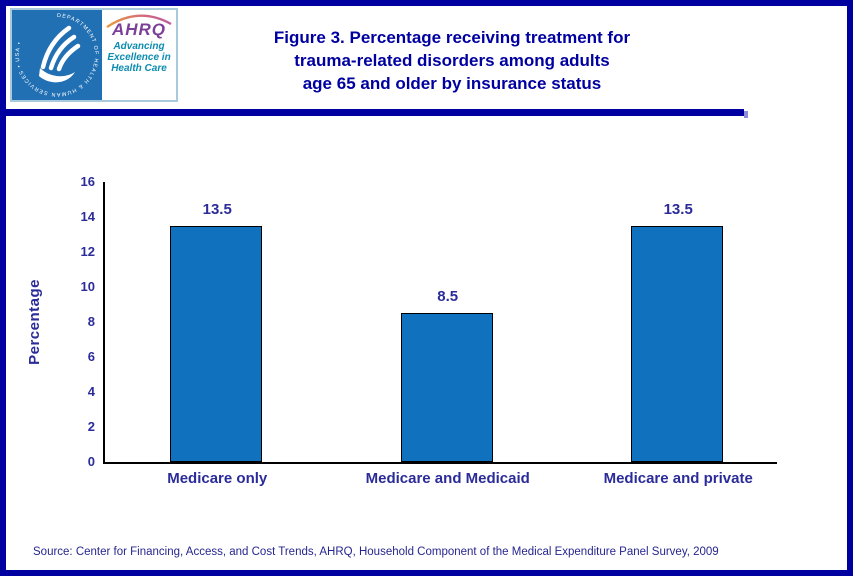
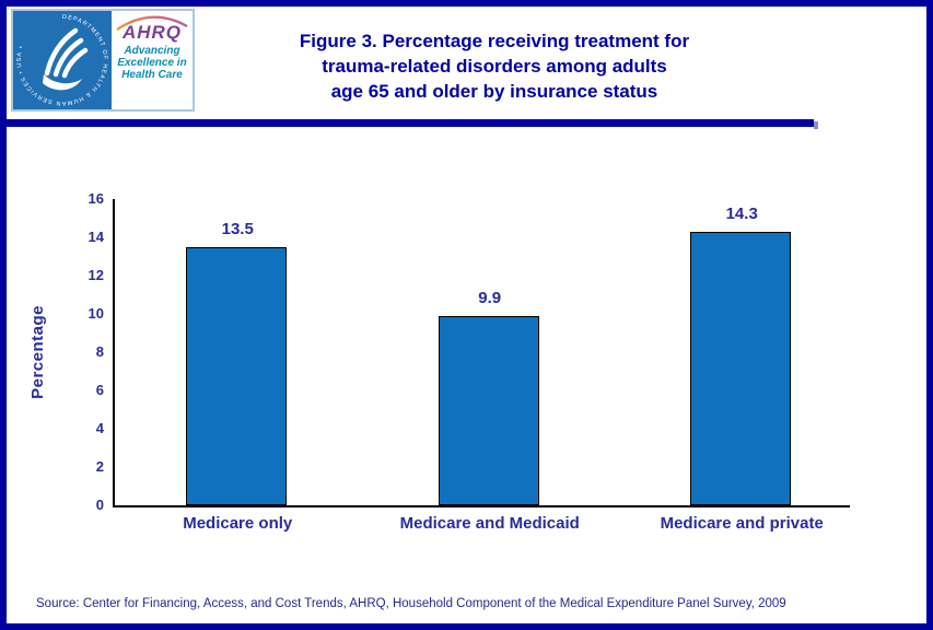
Medicare and Medicaid: 8.5 -> 9.9
Medicare and private: 13.5 -> 14.3
